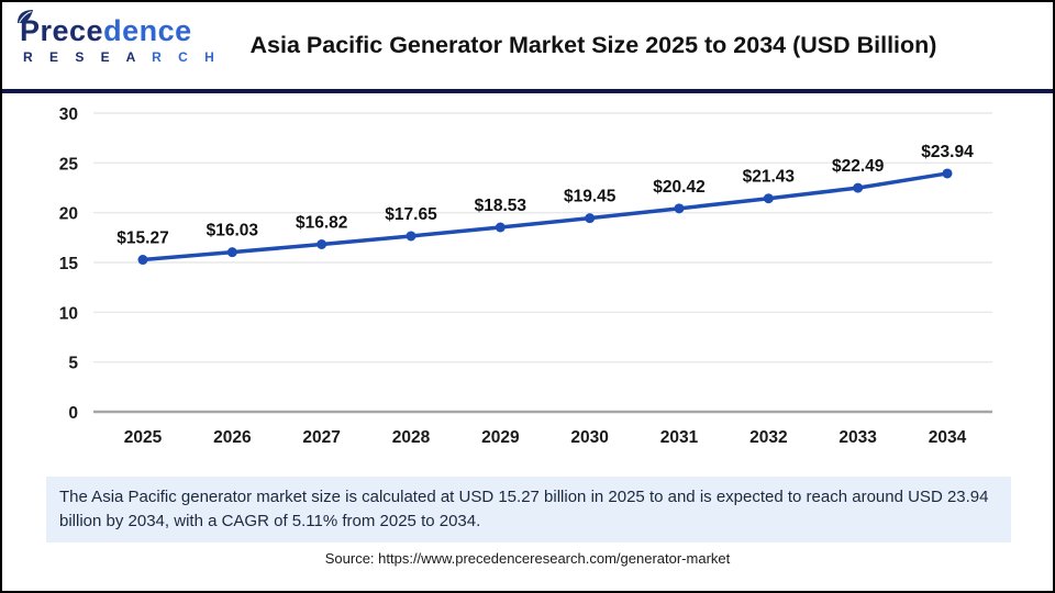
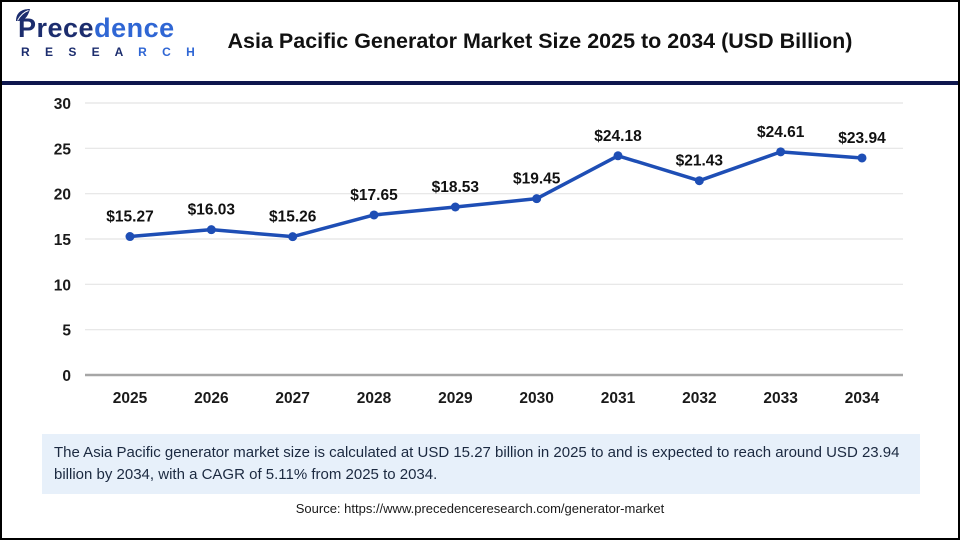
2027: $16.82 -> $15.26
2031: $20.42 -> $24.18
2033: $22.49 -> $24.61
